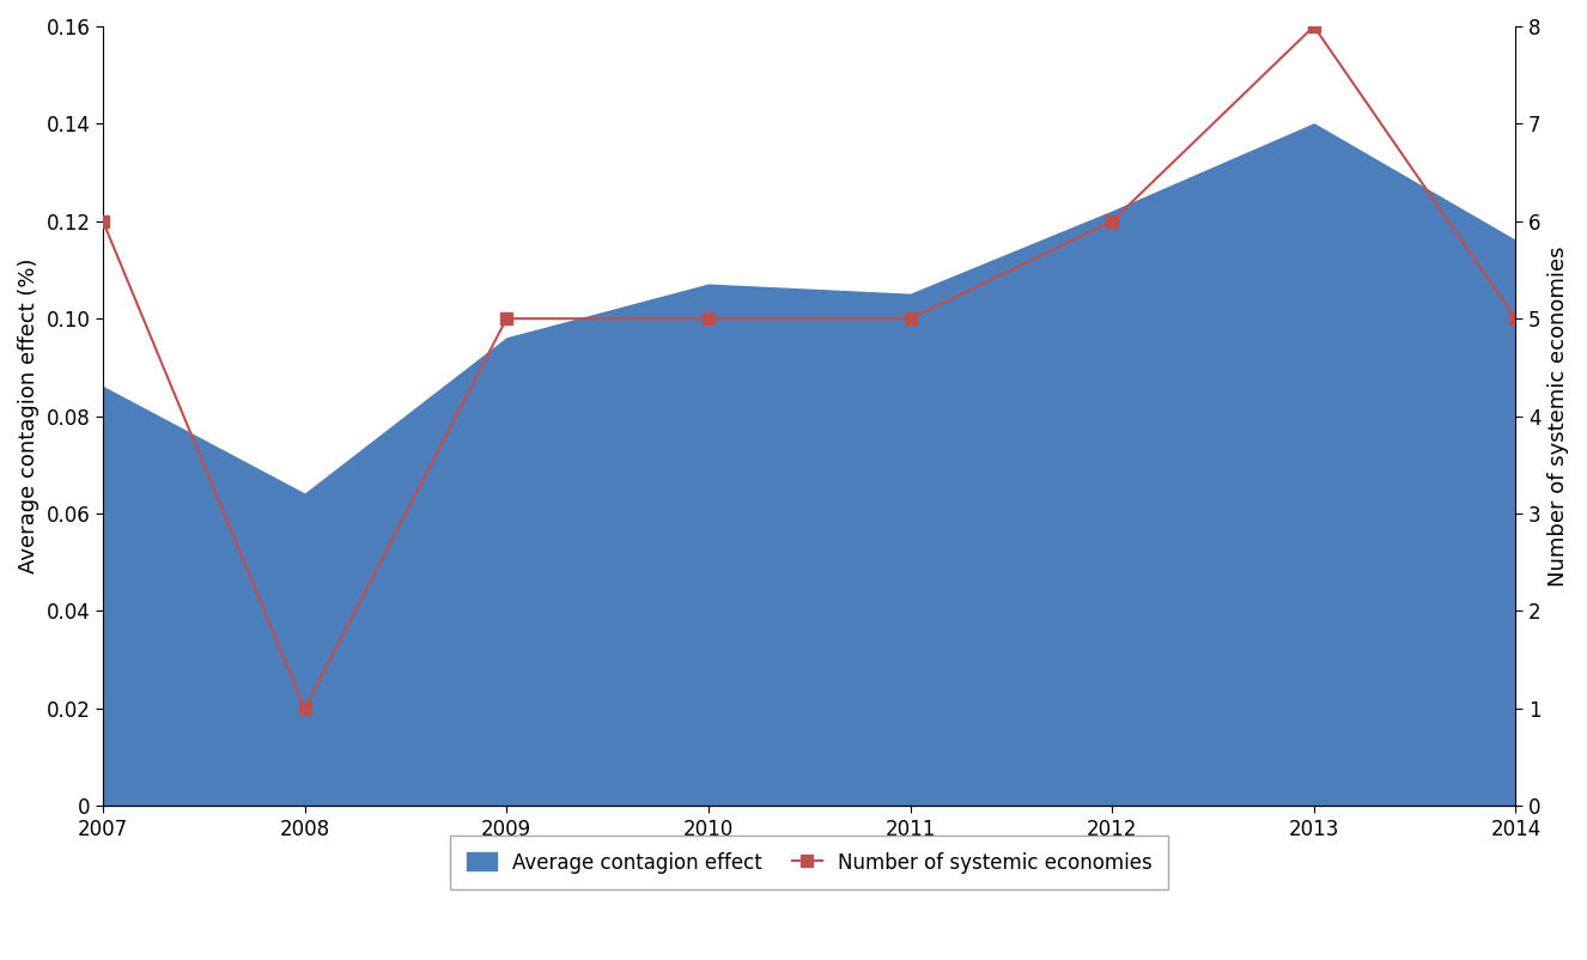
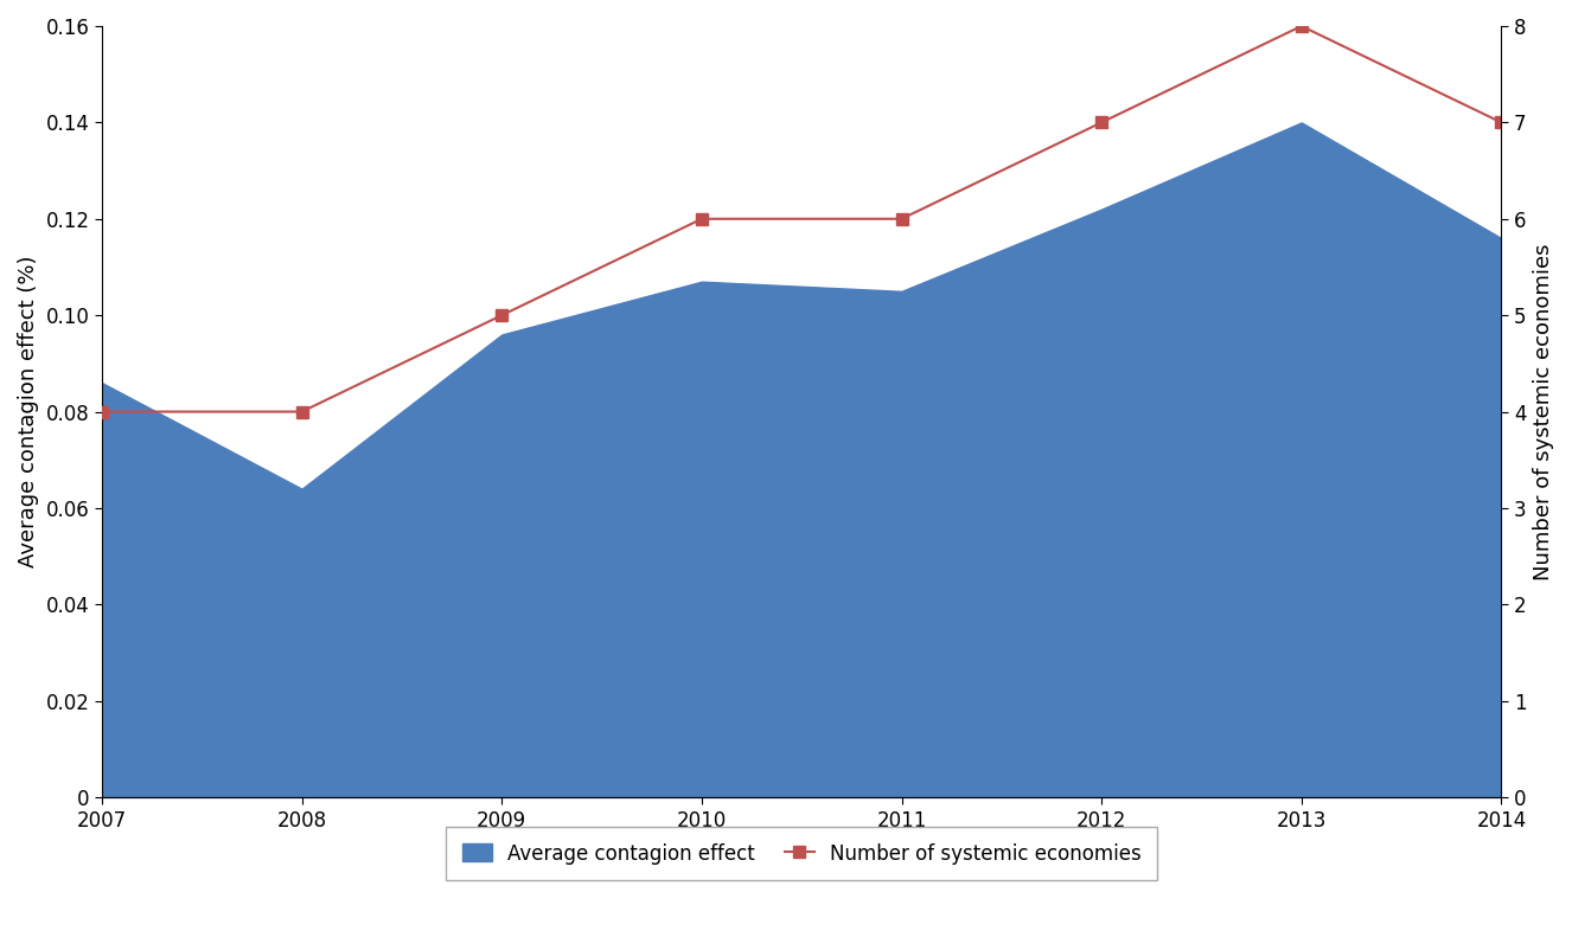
Number of systemic economies/2007: 6 -> 4
Number of systemic economies/2008: 1 -> 4
Number of systemic economies/2010: 5 -> 6
Number of systemic economies/2011: 5 -> 6
Number of systemic economies/2012: 6 -> 7
Number of systemic economies/2014: 5 -> 7
